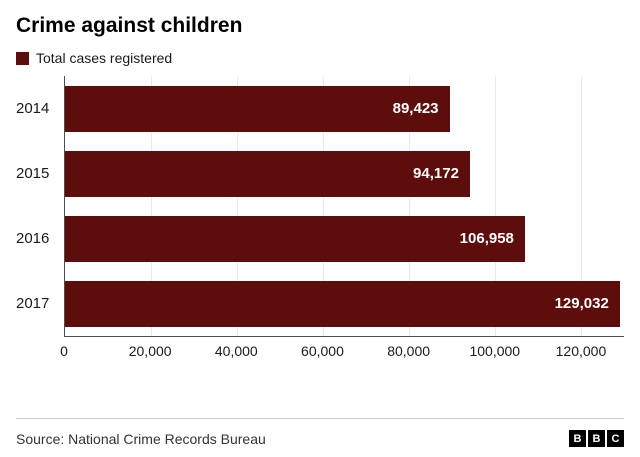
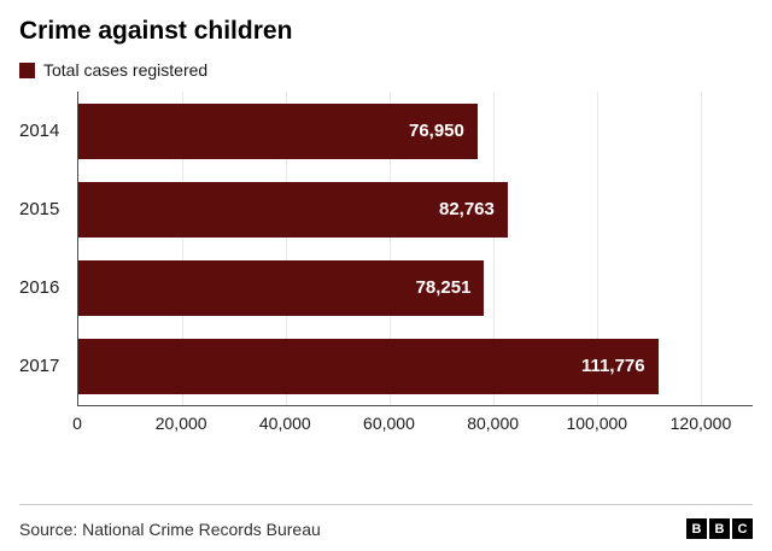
2014: 89,423 -> 76,950
2015: 94,172 -> 82,763
2016: 106,958 -> 78,251
2017: 129,032 -> 111,776
